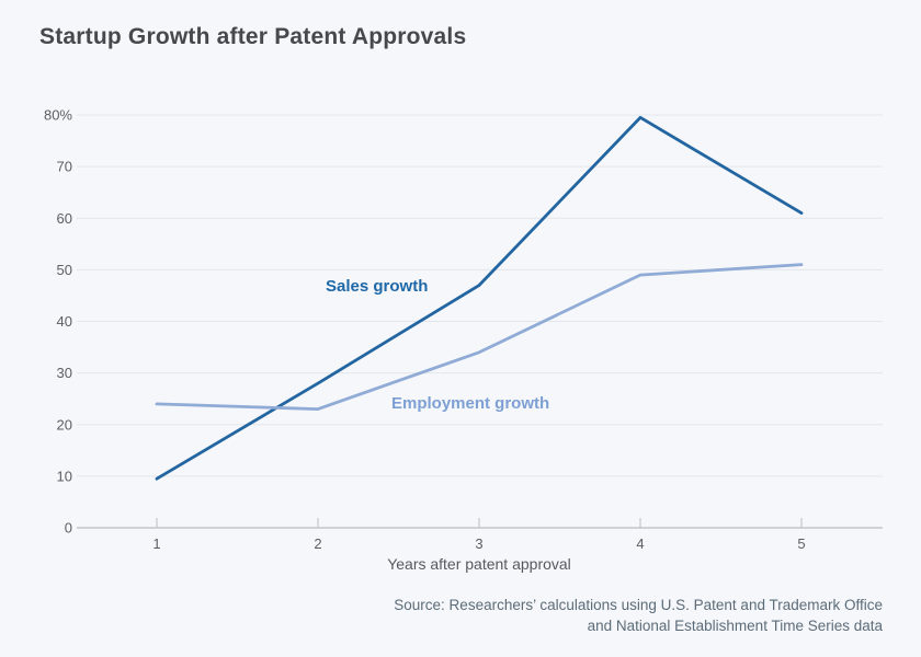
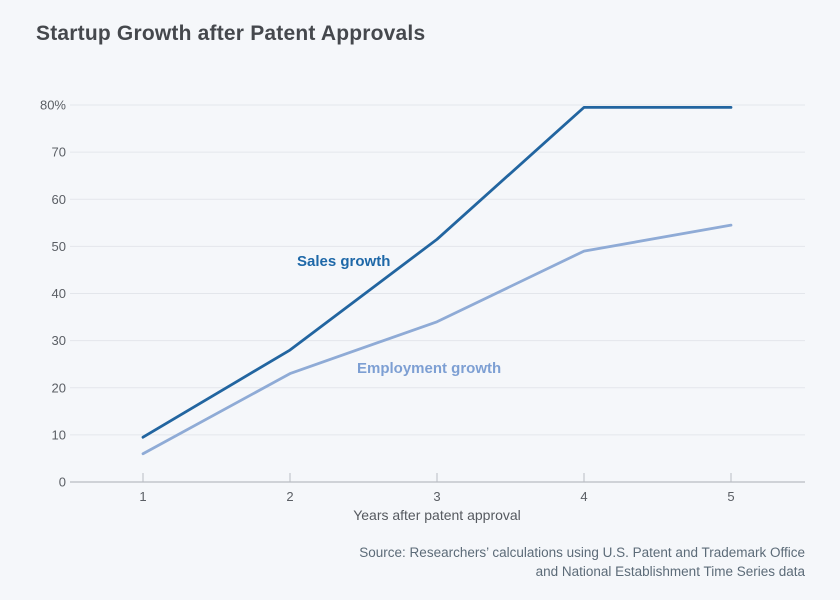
Employment growth/1: 24% -> 6%
Sales growth/3: 47% -> 52%
Sales growth/5: 61% -> 80%
Employment growth/5: 51% -> 54%
